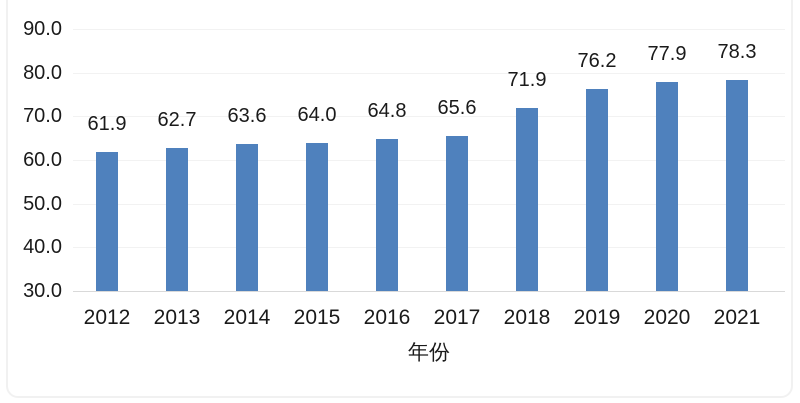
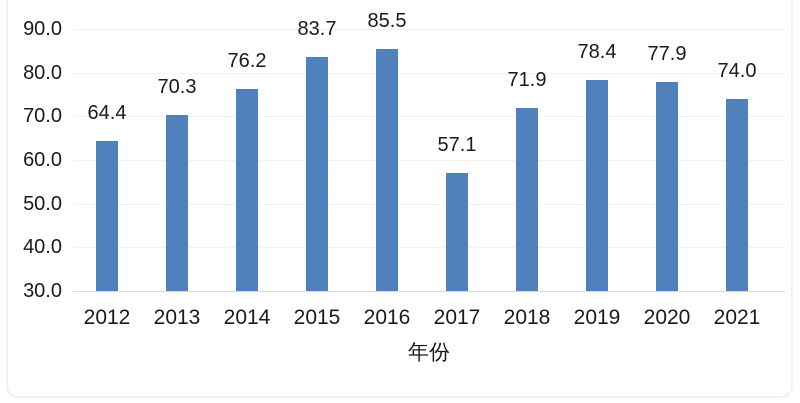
2012: 61.9 -> 64.4
2013: 62.7 -> 70.3
2014: 63.6 -> 76.2
2015: 64.0 -> 83.7
2016: 64.8 -> 85.5
2017: 65.6 -> 57.1
2019: 76.2 -> 78.4
2021: 78.3 -> 74.0
